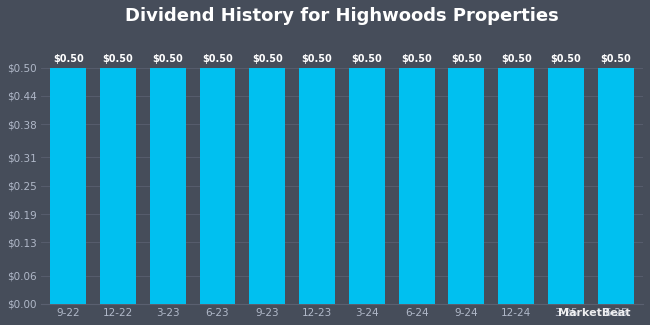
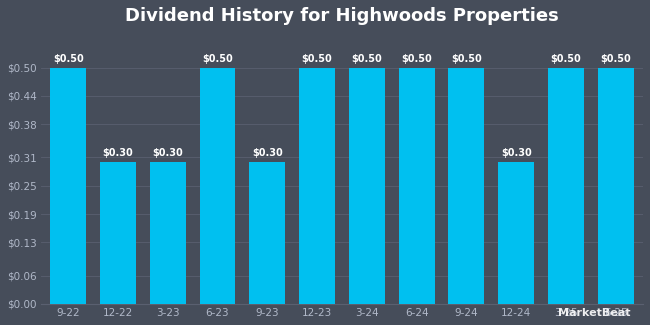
12-22: $0.50 -> $0.30
3-23: $0.50 -> $0.30
9-23: $0.50 -> $0.30
12-24: $0.50 -> $0.30
